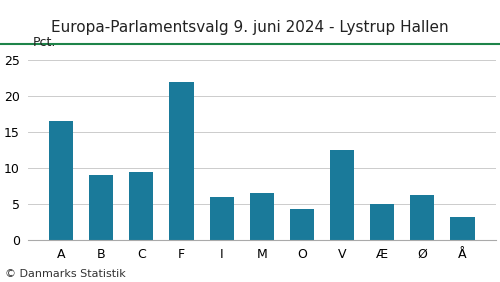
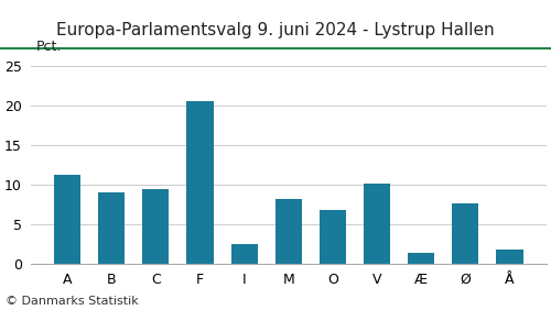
A: 16.5 -> 11.2
F: 22.0 -> 20.6
I: 6.0 -> 2.6
M: 6.5 -> 8.2
O: 4.3 -> 6.8
V: 12.5 -> 10.2
Æ: 5.0 -> 1.4
Ø: 6.3 -> 7.6
Å: 3.2 -> 1.8
